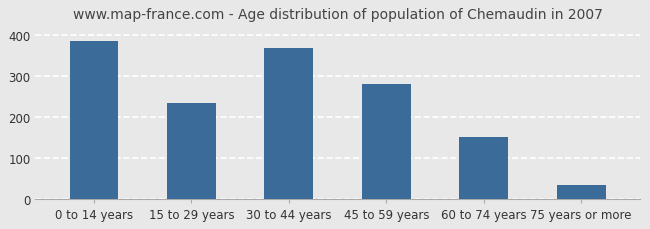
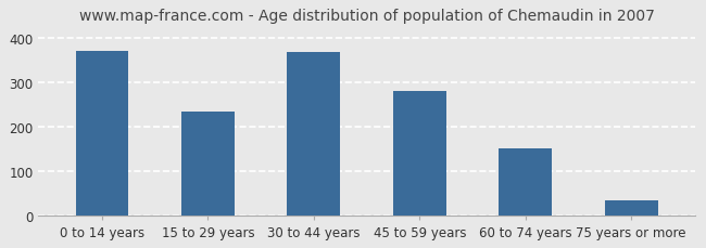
0 to 14 years: 385 -> 370
